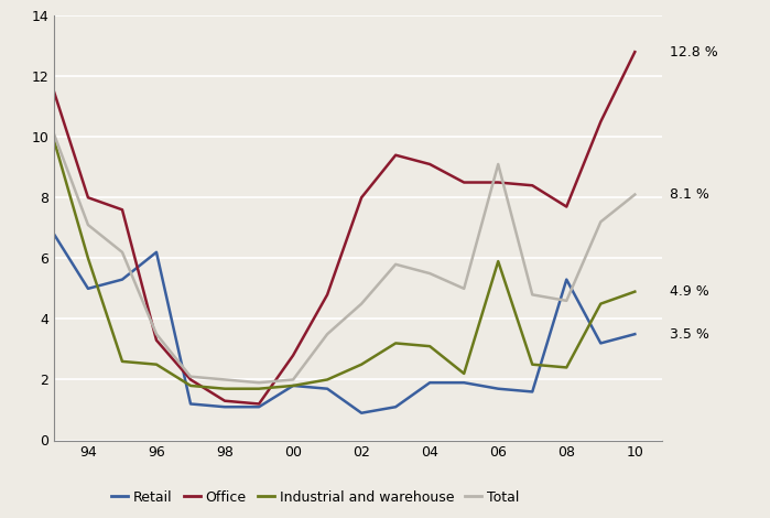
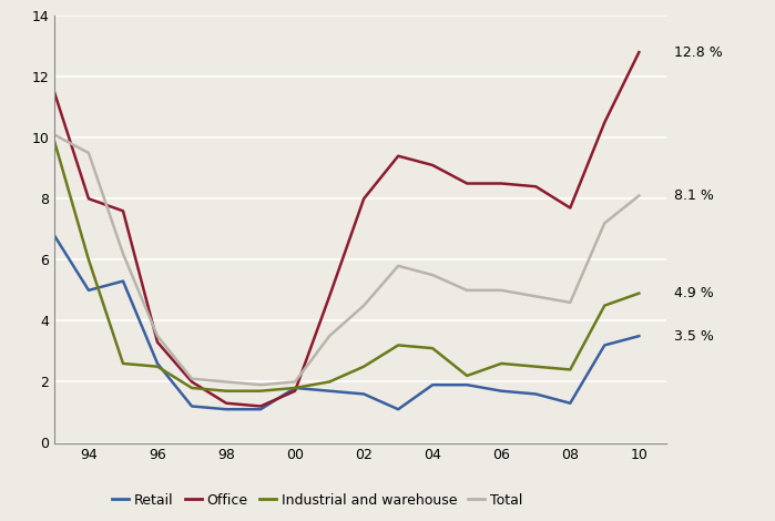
Total/94: 7.1 -> 9.5
Retail/96: 6.2 -> 2.6
Office/00: 2.8 -> 1.7
Retail/02: 0.9 -> 1.6
Industrial and warehouse/06: 5.9 -> 2.6
Total/06: 9.1 -> 5.0
Retail/08: 5.3 -> 1.3
